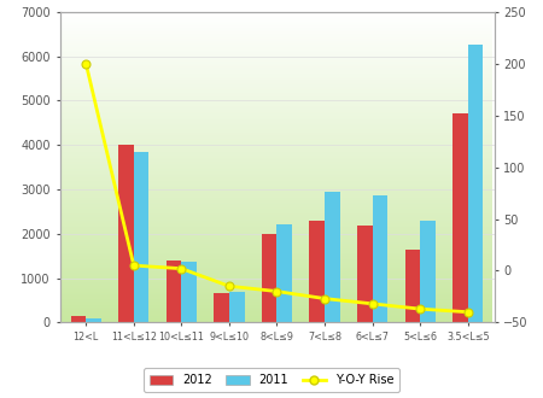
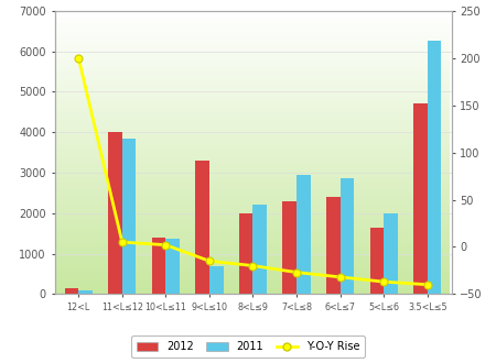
2012/9<L≤10: 650 -> 3300
2012/6<L≤7: 2180 -> 2400
2011/5<L≤6: 2300 -> 2000
